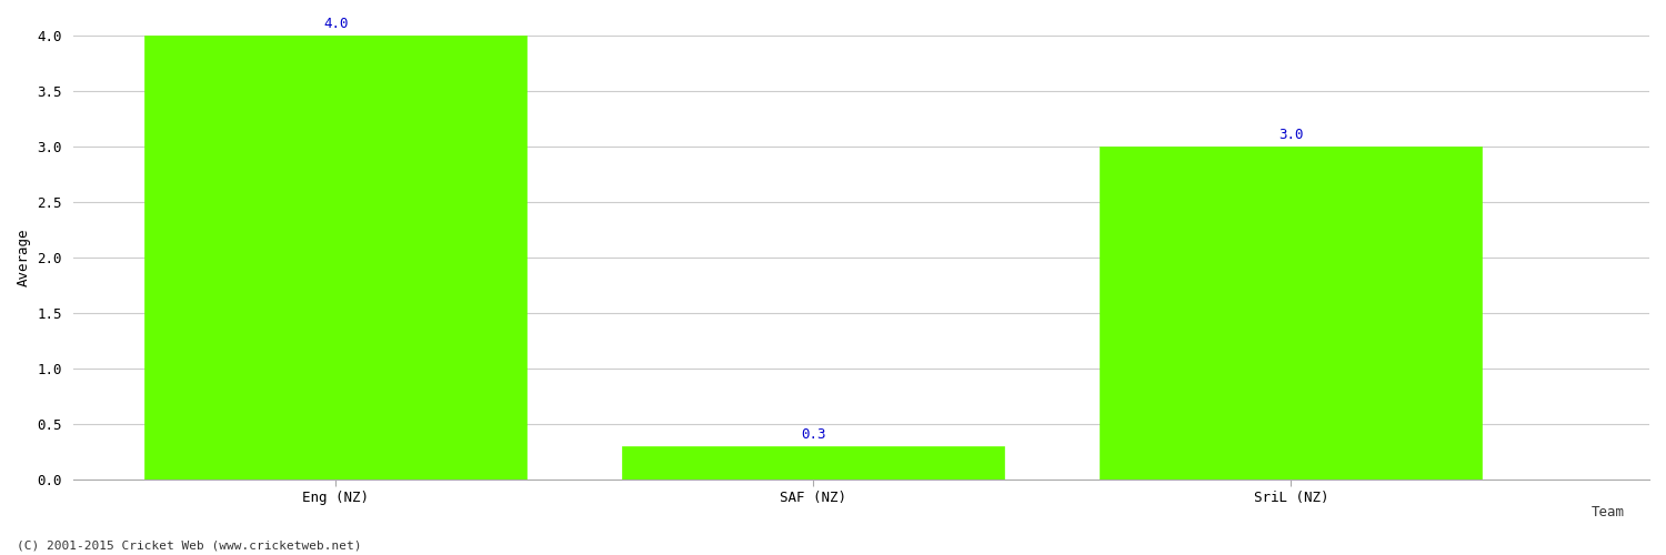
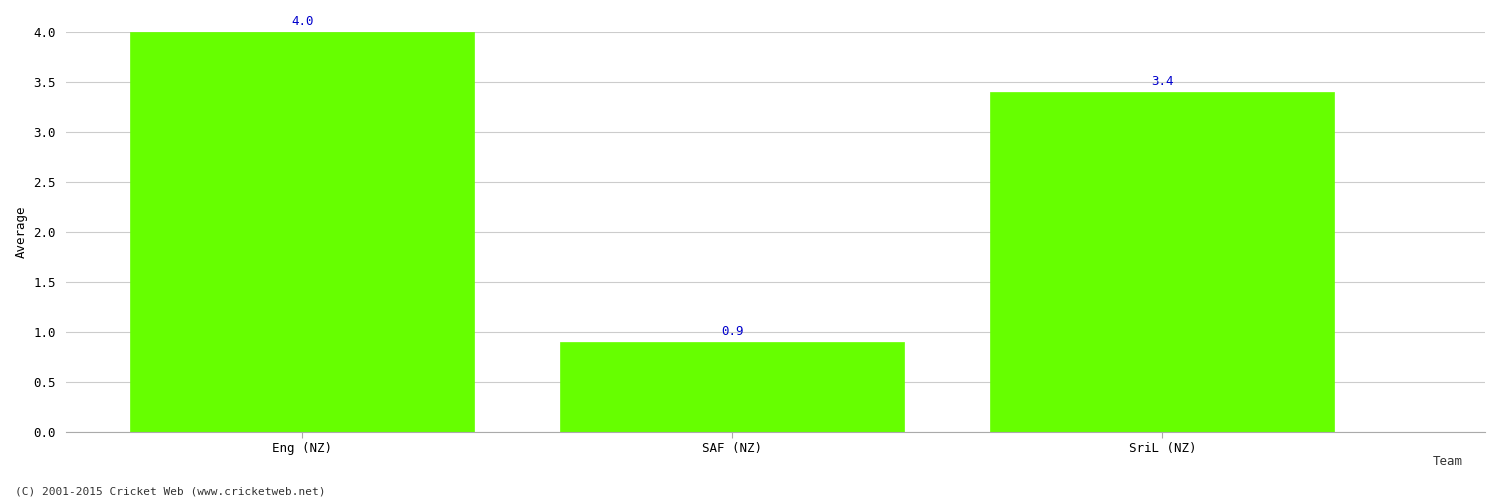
SAF (NZ): 0.3 -> 0.9
SriL (NZ): 3.0 -> 3.4
